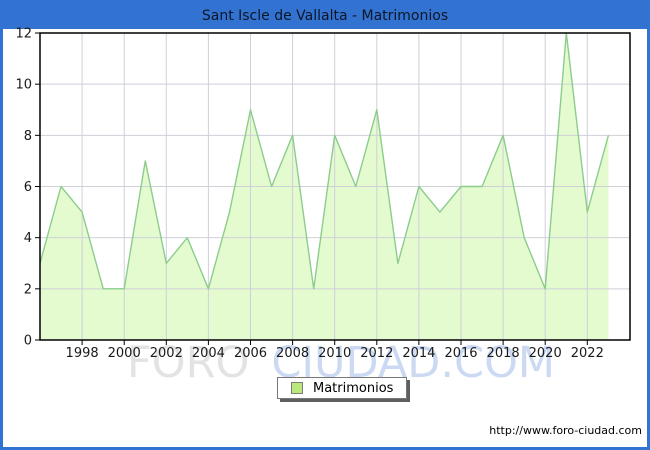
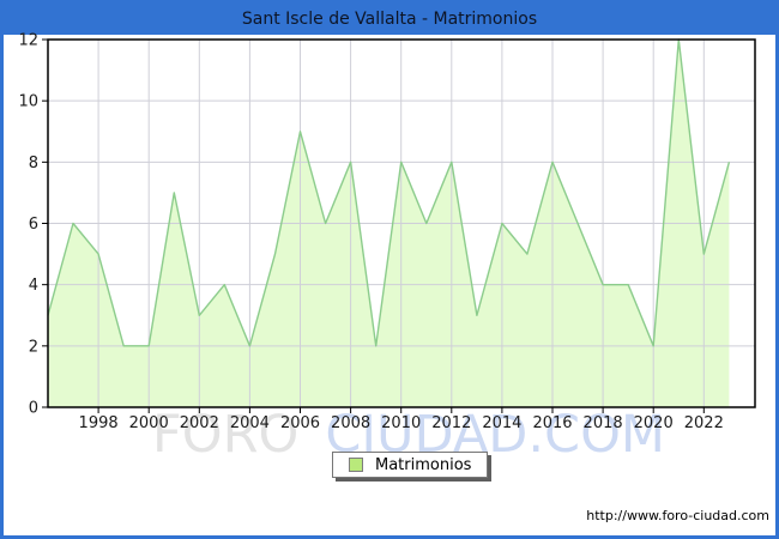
2012: 9 -> 8
2016: 6 -> 8
2018: 8 -> 4
